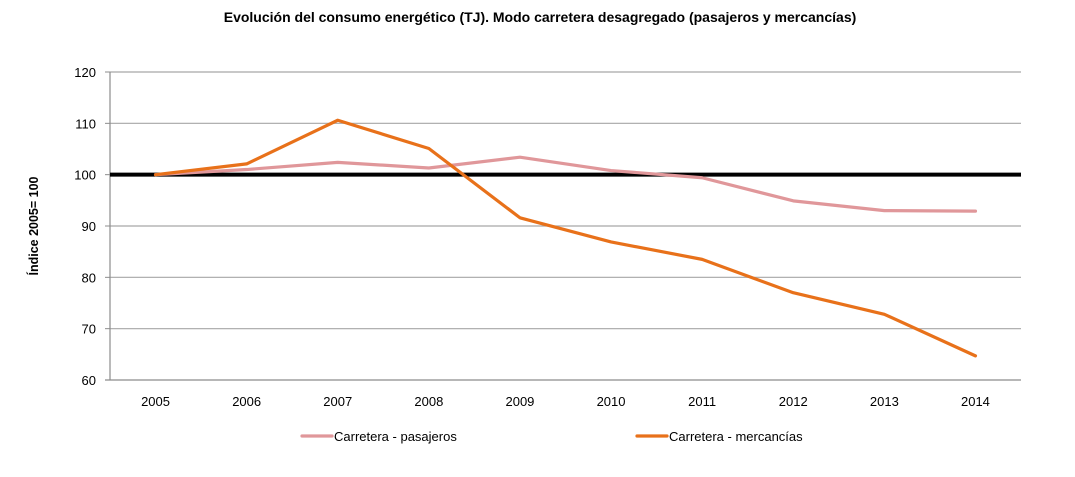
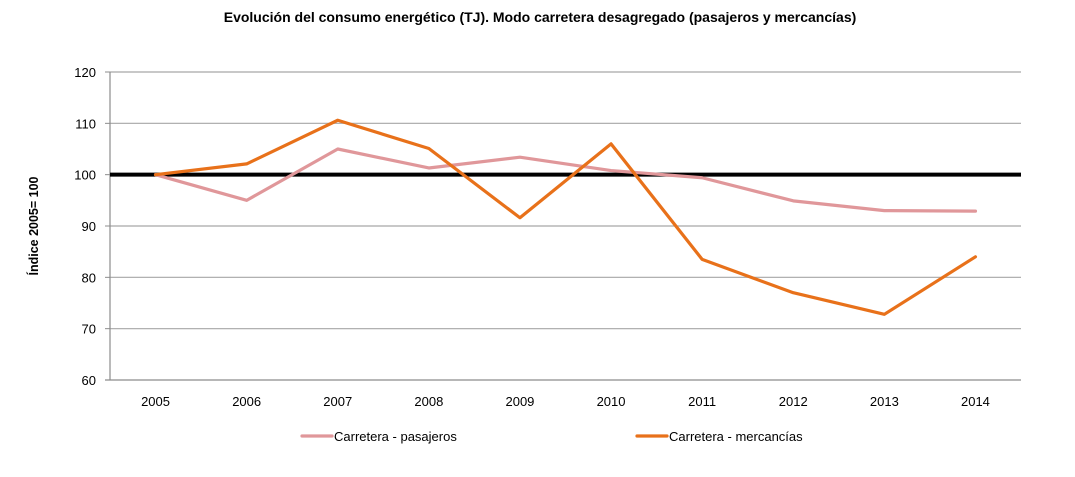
Carretera - pasajeros/2006: 101 -> 95
Carretera - pasajeros/2007: 102 -> 105
Carretera - mercancías/2010: 87 -> 106
Carretera - mercancías/2014: 65 -> 84
